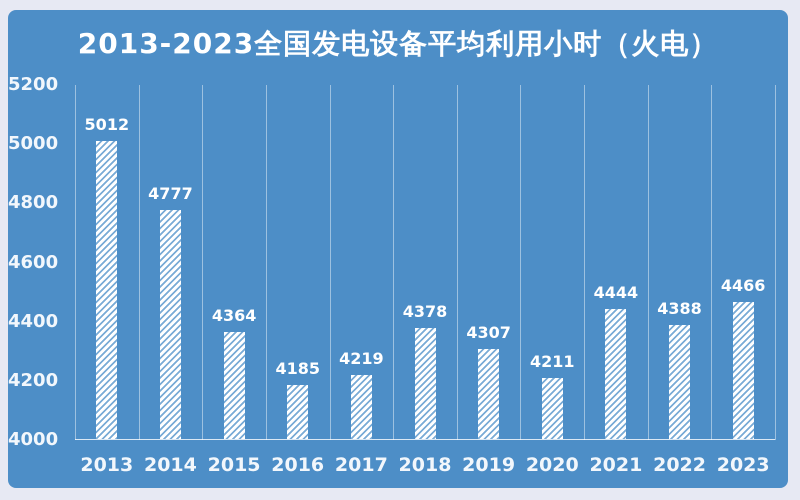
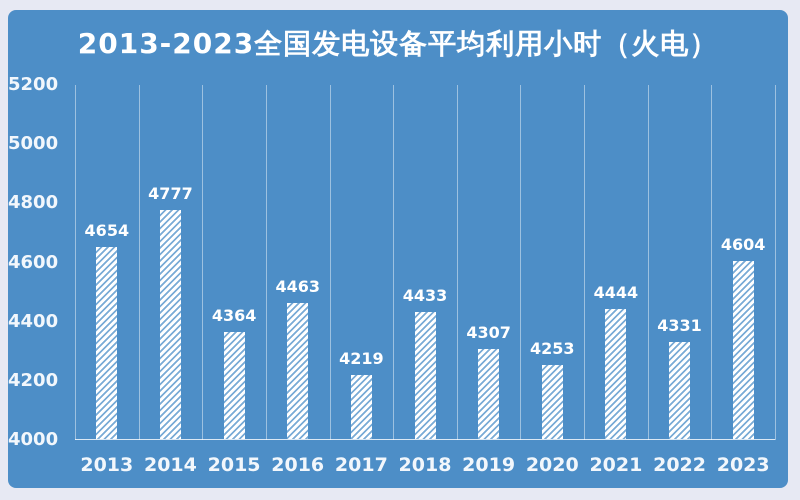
2013: 5012 -> 4654
2016: 4185 -> 4463
2018: 4378 -> 4433
2020: 4211 -> 4253
2022: 4388 -> 4331
2023: 4466 -> 4604
